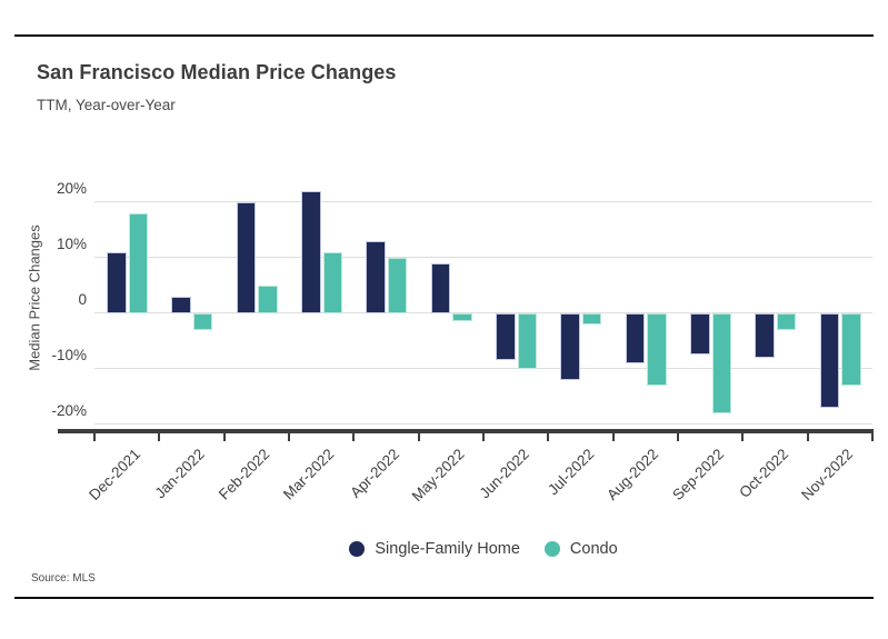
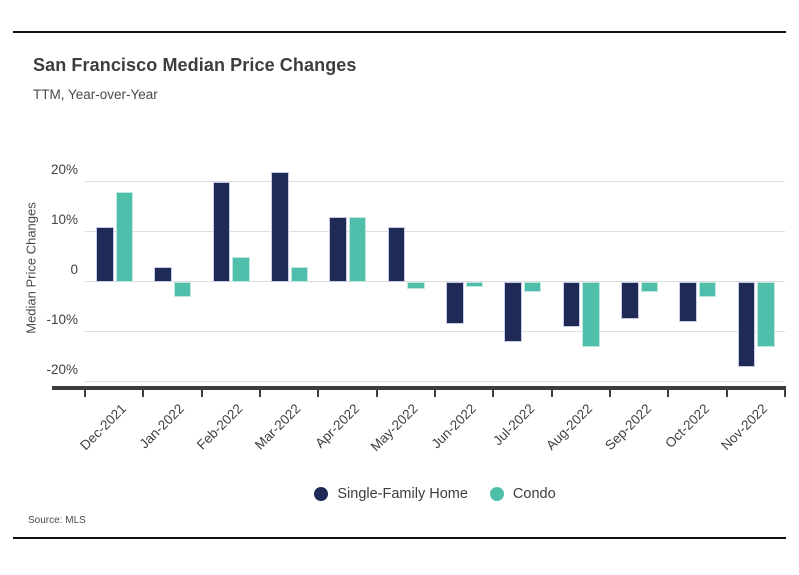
Condo/Mar-2022: 11% -> 3%
Condo/Apr-2022: 10% -> 13%
Single-Family Home/May-2022: 9% -> 11%
Condo/Jun-2022: -10% -> -1%
Condo/Sep-2022: -18% -> -2%
